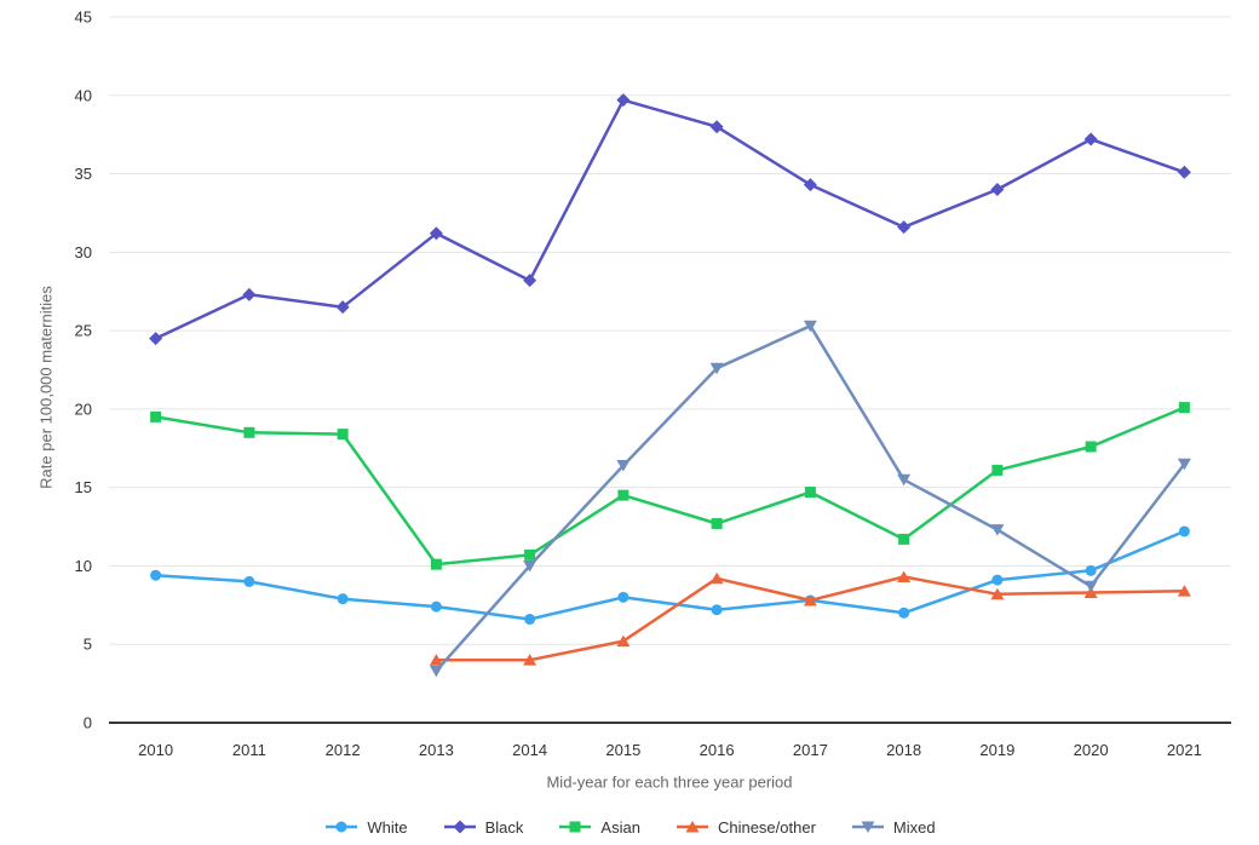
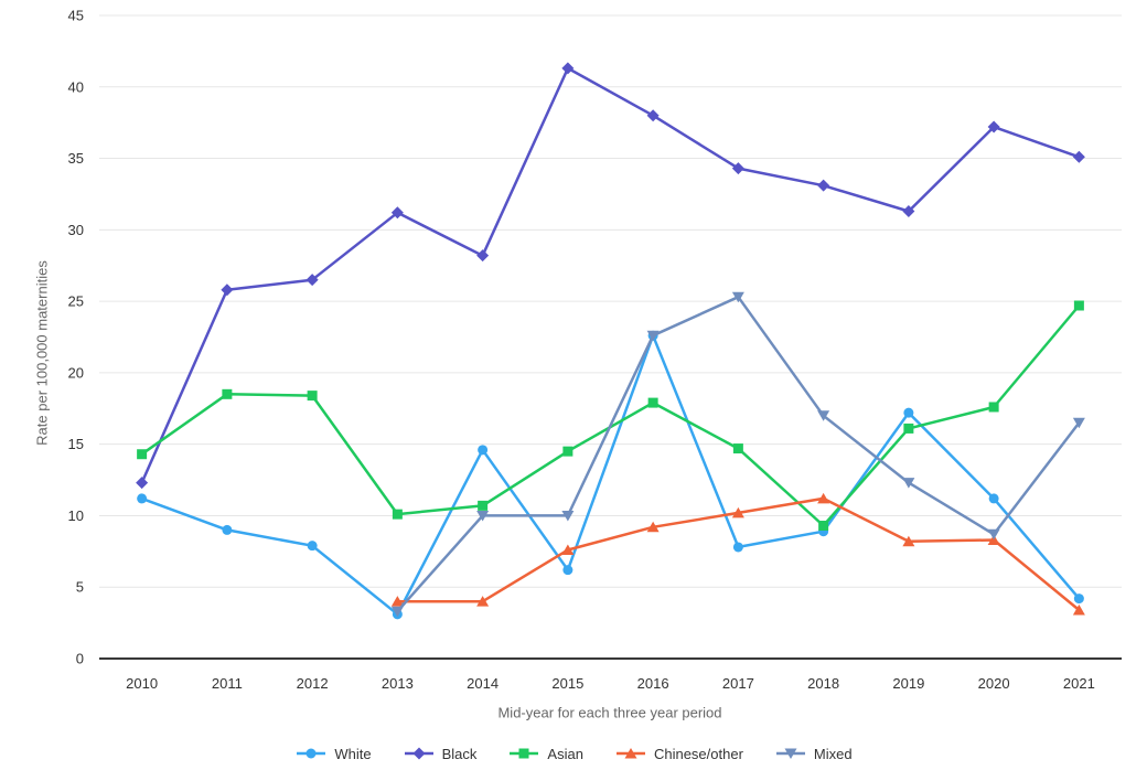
White/2010: 9.4 -> 11.2
Black/2010: 24.5 -> 12.3
Asian/2010: 19.5 -> 14.3
Black/2011: 27.3 -> 25.8
White/2013: 7.4 -> 3.1
White/2014: 6.6 -> 14.6
White/2015: 8.0 -> 6.2
Black/2015: 39.7 -> 41.3
Chinese/other/2015: 5.2 -> 7.6
Mixed/2015: 16.4 -> 10.0
White/2016: 7.2 -> 22.6
Asian/2016: 12.7 -> 17.9
Chinese/other/2017: 7.8 -> 10.2
White/2018: 7.0 -> 8.9
Black/2018: 31.6 -> 33.1
Asian/2018: 11.7 -> 9.3
Chinese/other/2018: 9.3 -> 11.2
Mixed/2018: 15.5 -> 17.0
White/2019: 9.1 -> 17.2
Black/2019: 34.0 -> 31.3
White/2020: 9.7 -> 11.2
White/2021: 12.2 -> 4.2
Asian/2021: 20.1 -> 24.7
Chinese/other/2021: 8.4 -> 3.4
